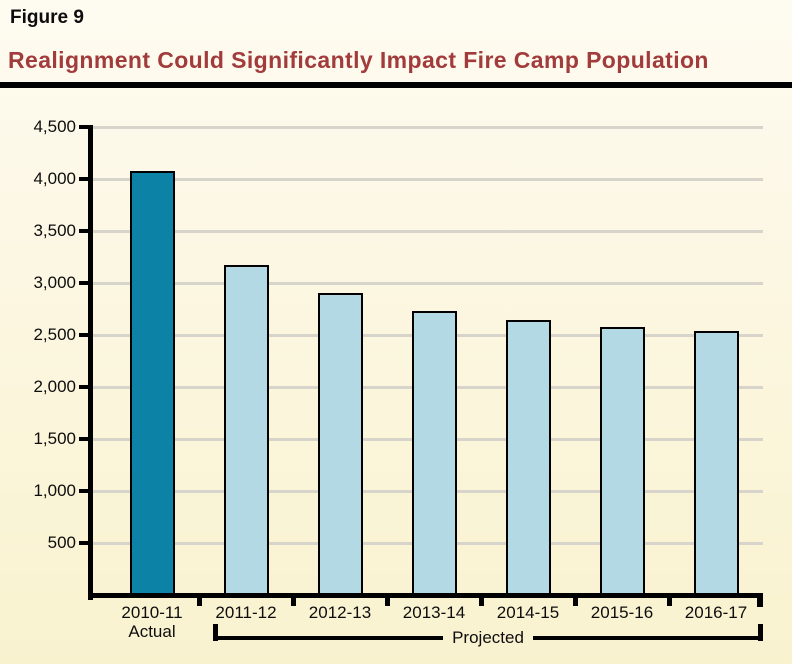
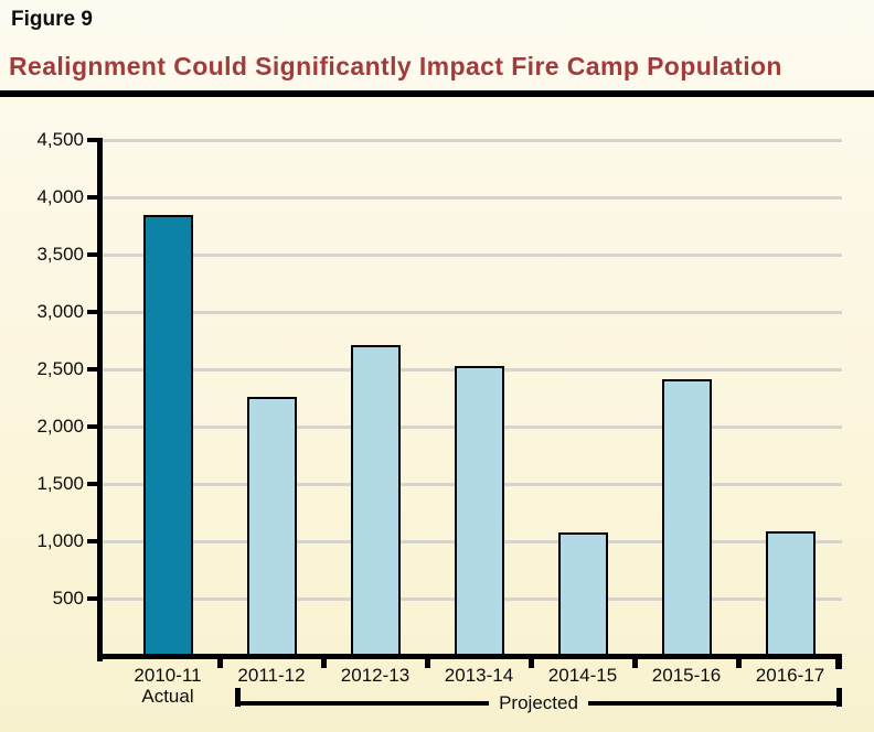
2010-11: 4080 -> 3850
2011-12: 3170 -> 2260
2012-13: 2900 -> 2710
2013-14: 2730 -> 2530
2014-15: 2640 -> 1080
2015-16: 2580 -> 2410
2016-17: 2540 -> 1090
